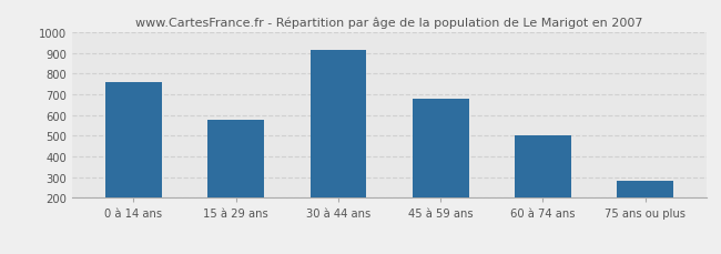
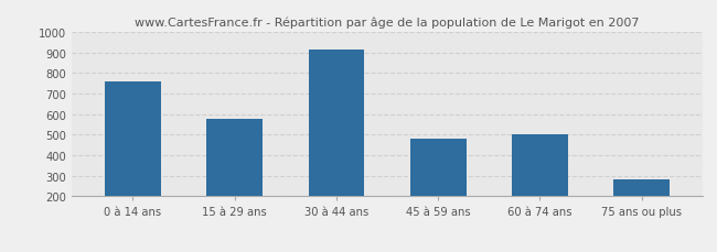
45 à 59 ans: 680 -> 480
